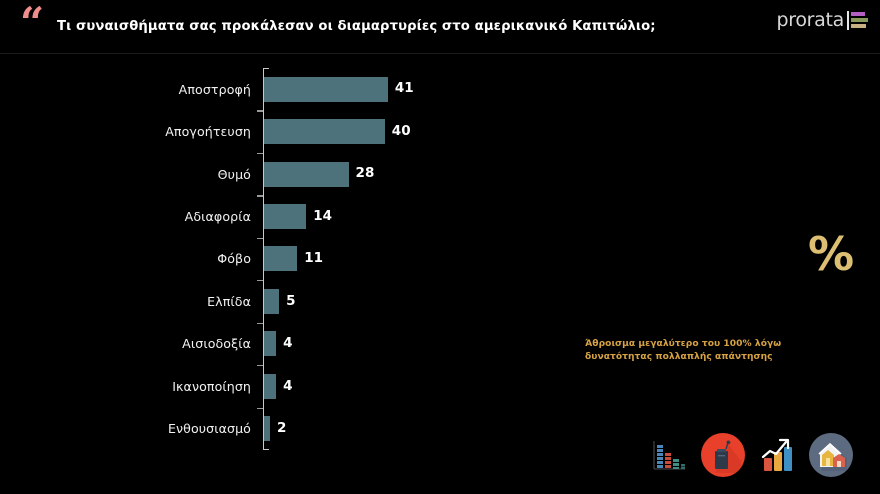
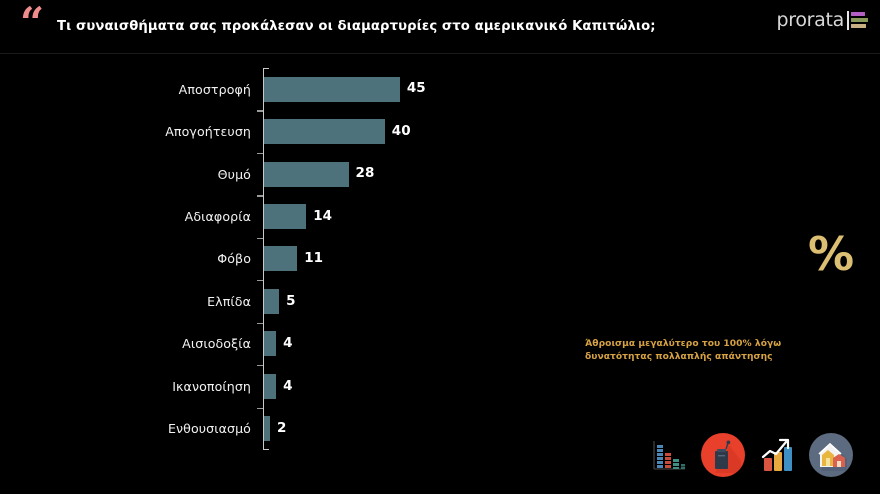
Αποστροφή: 41 -> 45
